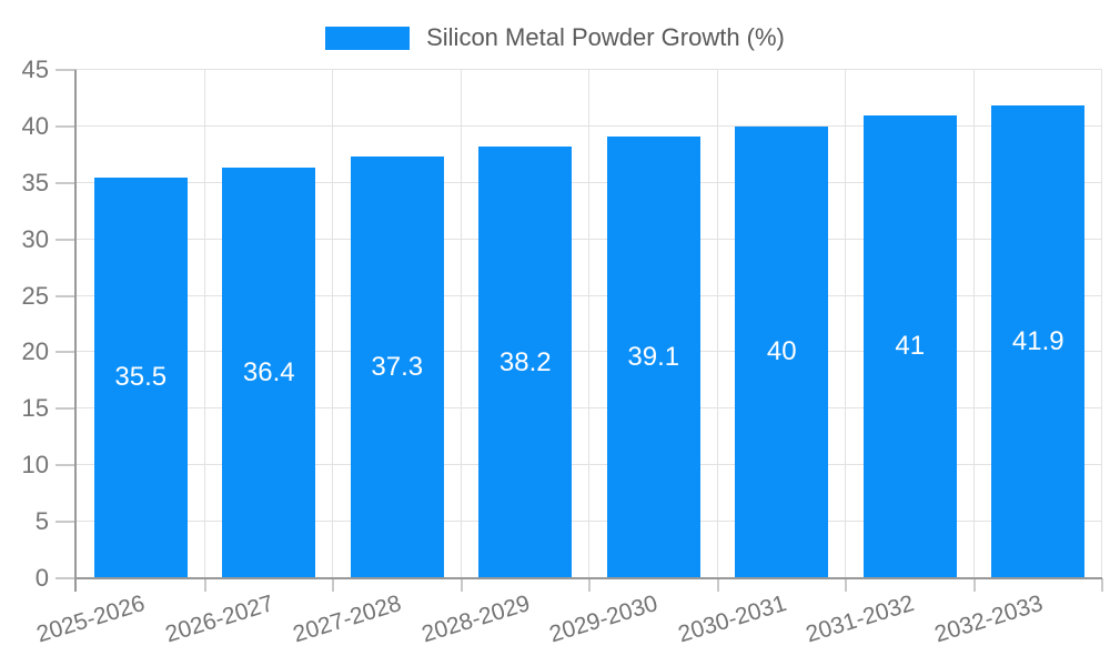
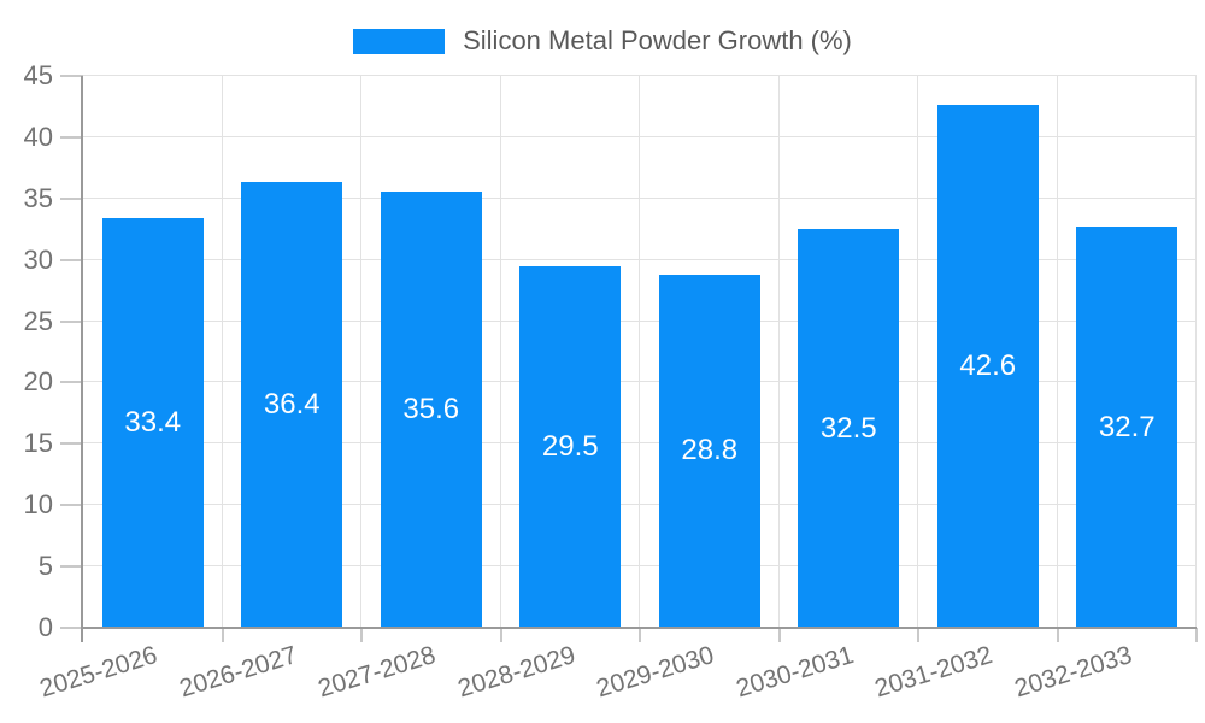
2025-2026: 35.5 -> 33.4
2027-2028: 37.3 -> 35.6
2028-2029: 38.2 -> 29.5
2029-2030: 39.1 -> 28.8
2030-2031: 40 -> 32.5
2031-2032: 41 -> 42.6
2032-2033: 41.9 -> 32.7
